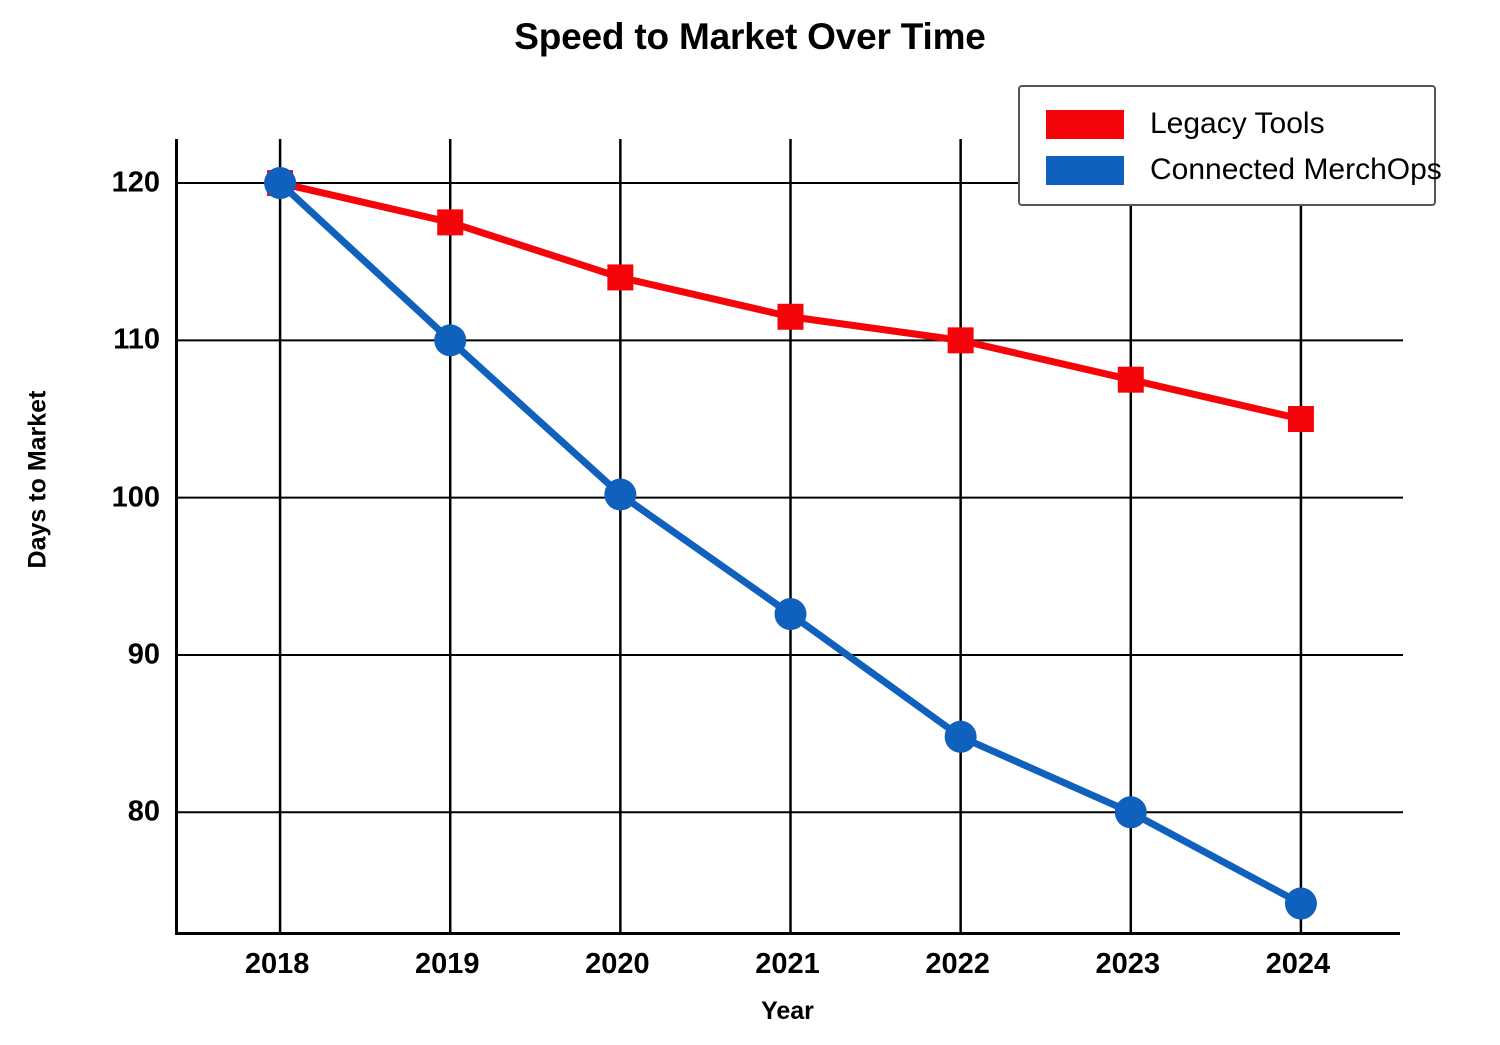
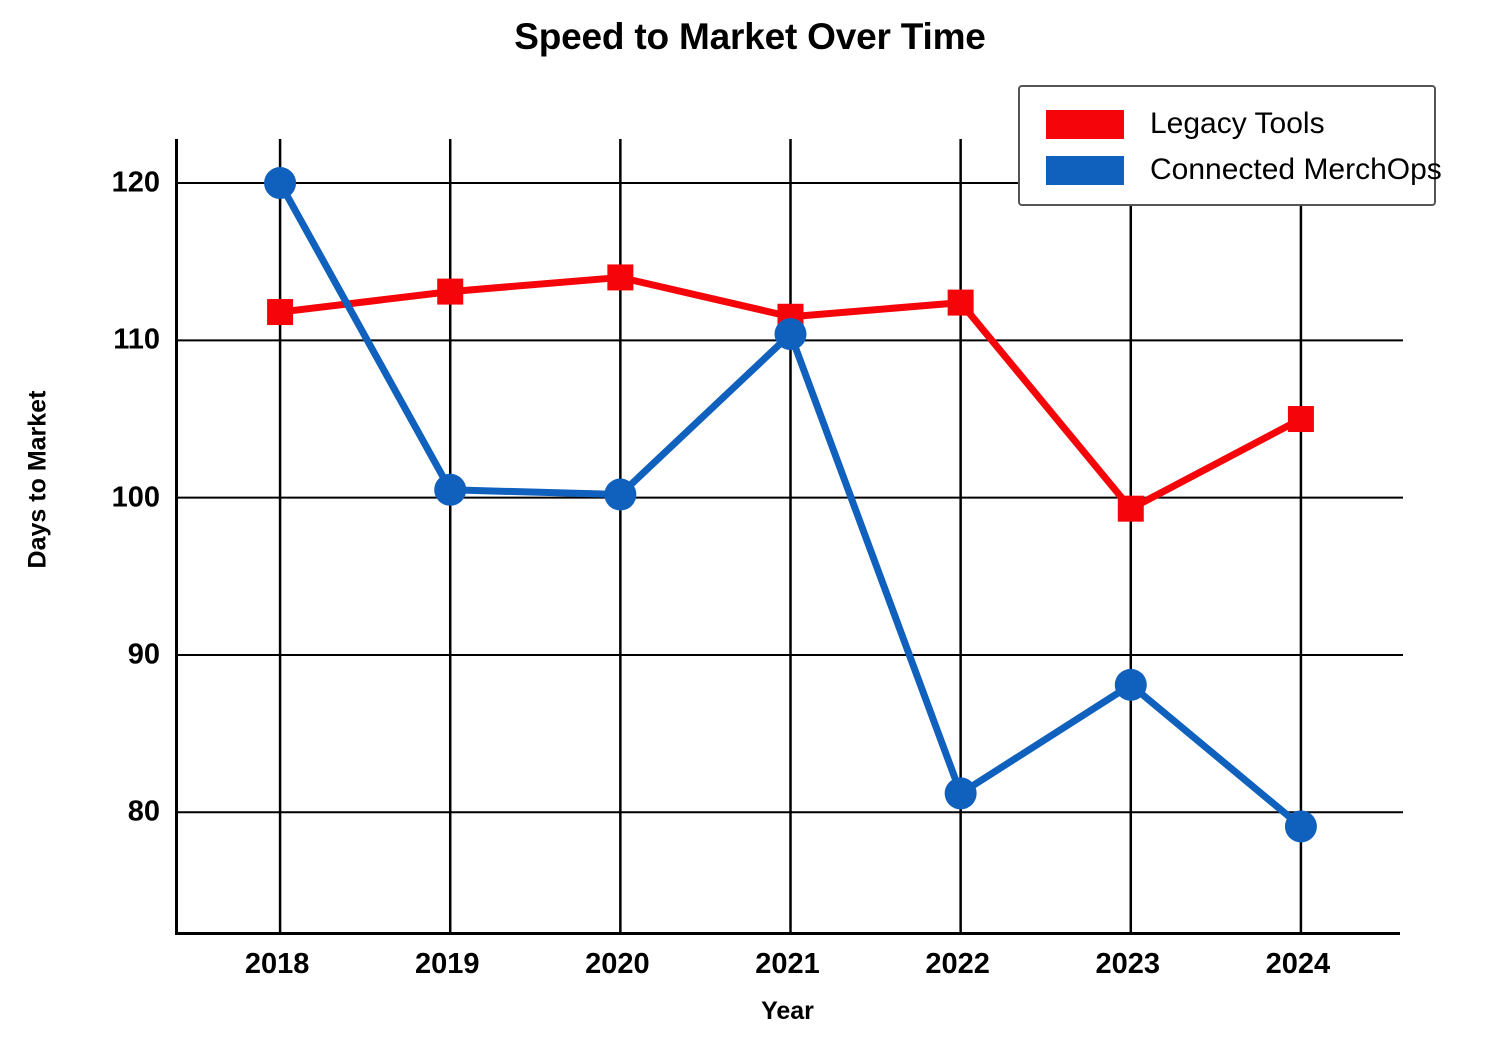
Legacy Tools/2018: 120.0 -> 111.8
Legacy Tools/2019: 117.5 -> 113.1
Connected MerchOps/2019: 110.0 -> 100.5
Connected MerchOps/2021: 92.6 -> 110.4
Legacy Tools/2022: 110.0 -> 112.4
Connected MerchOps/2022: 84.8 -> 81.2
Legacy Tools/2023: 107.5 -> 99.3
Connected MerchOps/2023: 80.0 -> 88.1
Connected MerchOps/2024: 74.2 -> 79.1
